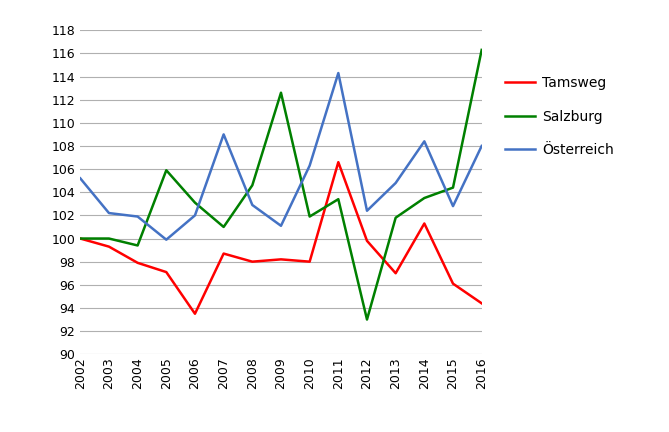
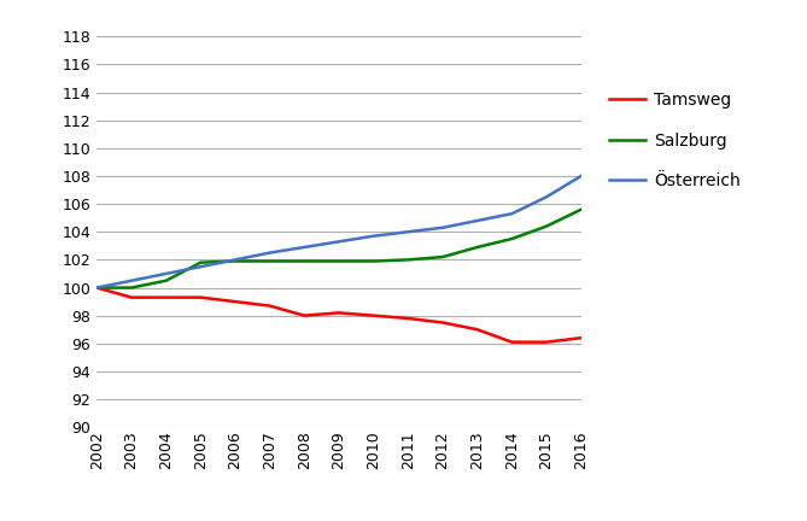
Österreich/2002: 105.2 -> 100.0
Österreich/2003: 102.2 -> 100.5
Tamsweg/2004: 97.9 -> 99.3
Salzburg/2004: 99.4 -> 100.5
Österreich/2004: 101.9 -> 101.0
Tamsweg/2005: 97.1 -> 99.3
Salzburg/2005: 105.9 -> 101.8
Österreich/2005: 99.9 -> 101.5
Tamsweg/2006: 93.5 -> 99.0
Salzburg/2006: 103.1 -> 101.9
Salzburg/2007: 101.0 -> 101.9
Österreich/2007: 109.0 -> 102.5
Salzburg/2008: 104.6 -> 101.9
Salzburg/2009: 112.6 -> 101.9
Österreich/2009: 101.1 -> 103.3
Österreich/2010: 106.3 -> 103.7
Tamsweg/2011: 106.6 -> 97.8
Salzburg/2011: 103.4 -> 102.0
Österreich/2011: 114.3 -> 104.0
Tamsweg/2012: 99.8 -> 97.5
Salzburg/2012: 93.0 -> 102.2
Österreich/2012: 102.4 -> 104.3
Salzburg/2013: 101.8 -> 102.9
Tamsweg/2014: 101.3 -> 96.1
Österreich/2014: 108.4 -> 105.3
Österreich/2015: 102.8 -> 106.5
Tamsweg/2016: 94.4 -> 96.4
Salzburg/2016: 116.3 -> 105.6
